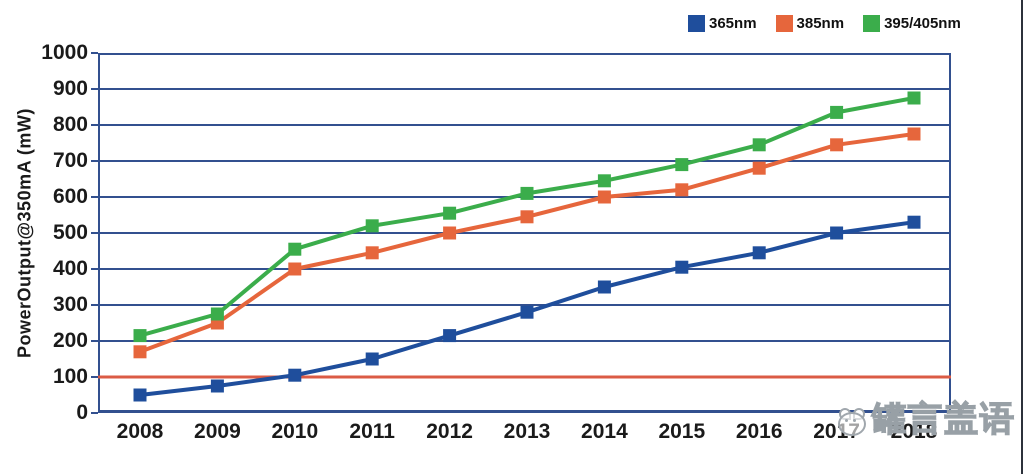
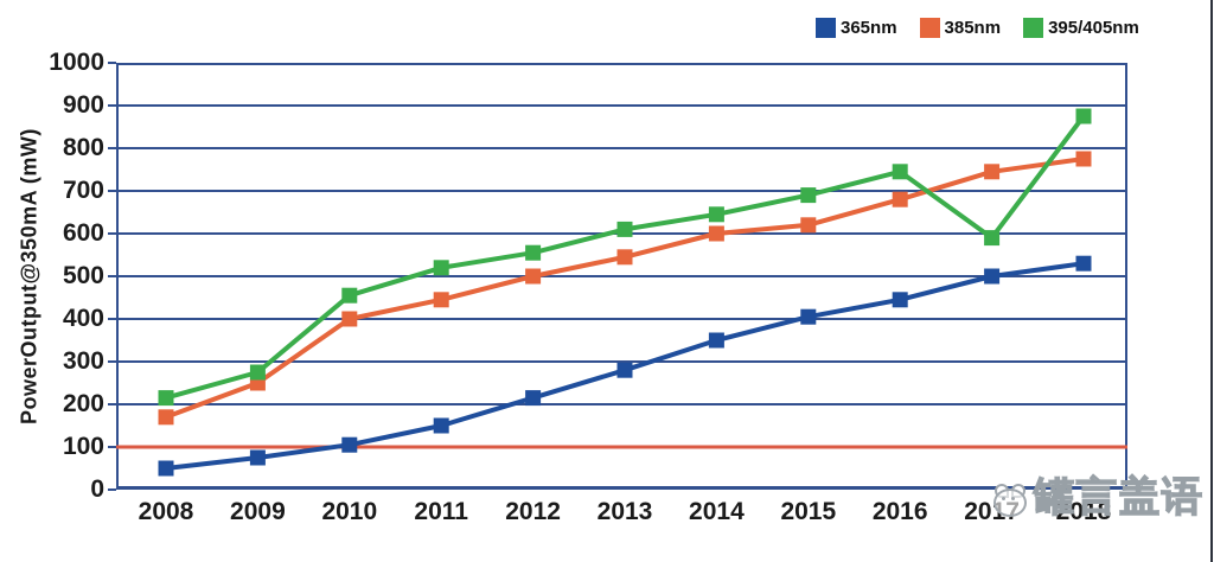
395/405nm/2017: 840 -> 590
